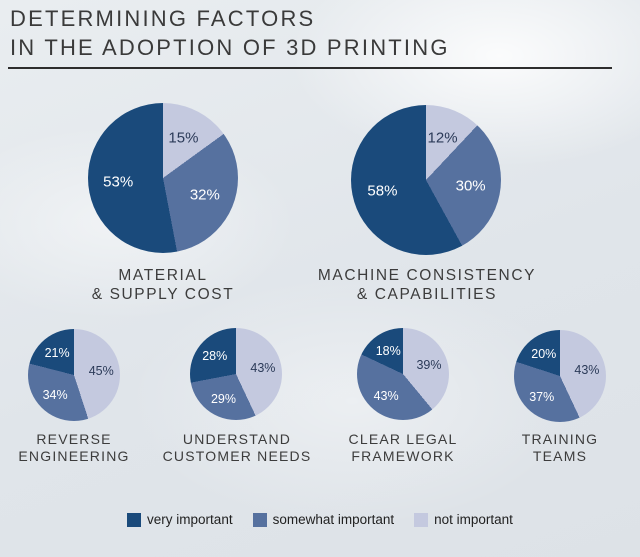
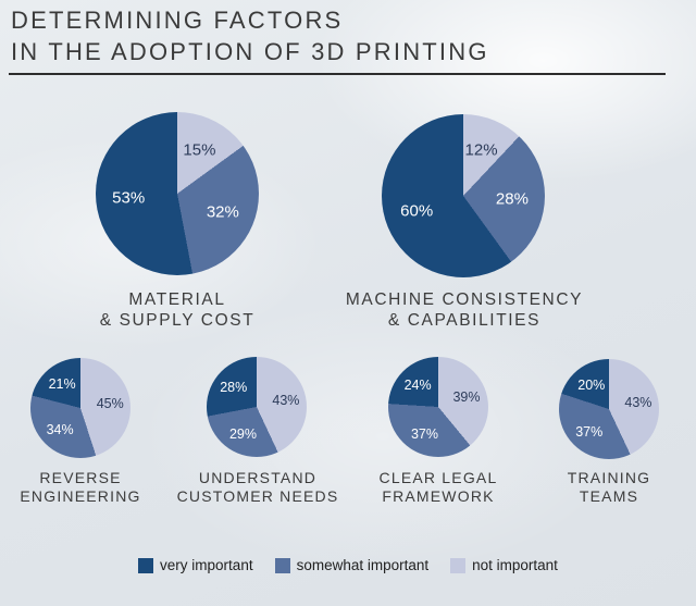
MACHINE CONSISTENCY & CAPABILITIES/somewhat important: 30% -> 28%
MACHINE CONSISTENCY & CAPABILITIES/very important: 58% -> 60%
CLEAR LEGAL FRAMEWORK/somewhat important: 43% -> 37%
CLEAR LEGAL FRAMEWORK/very important: 18% -> 24%
